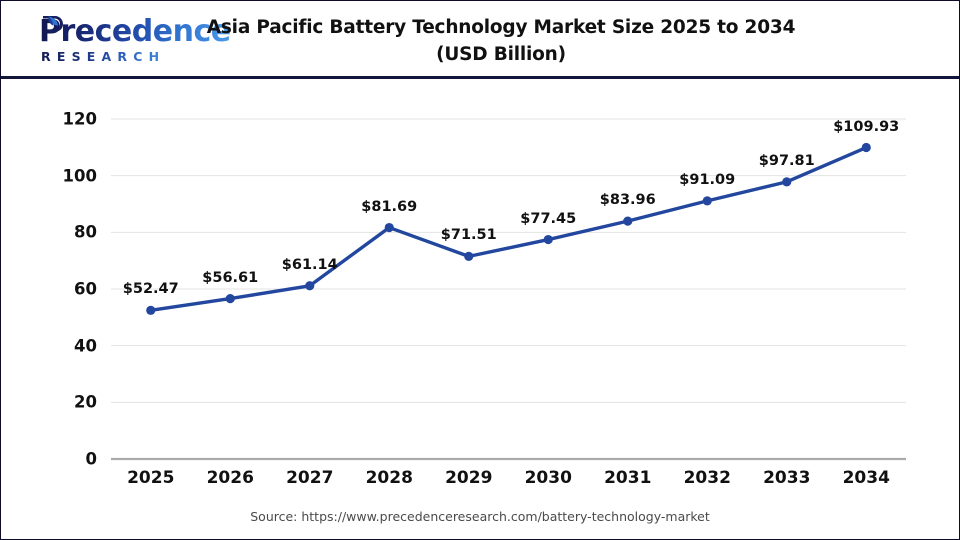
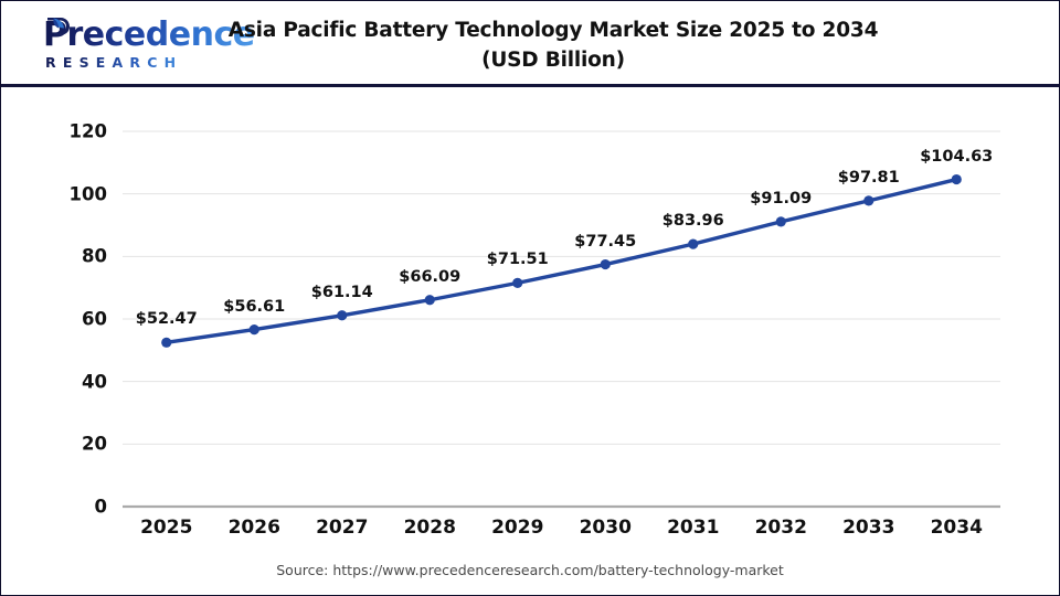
2028: $81.69 -> $66.09
2034: $109.93 -> $104.63
